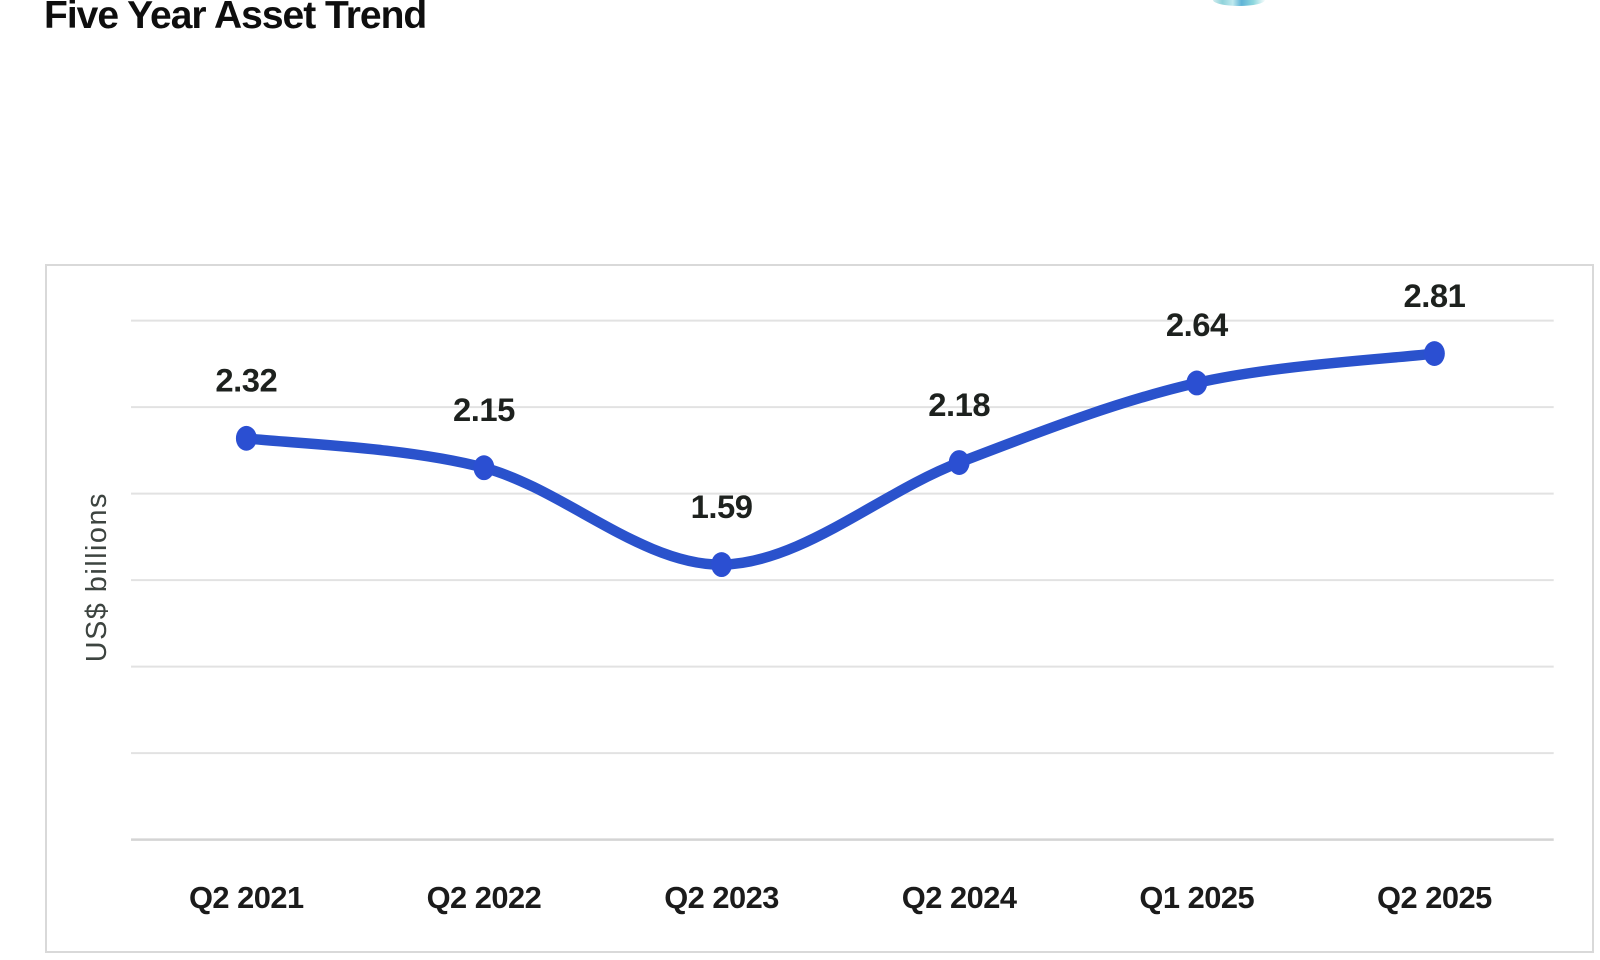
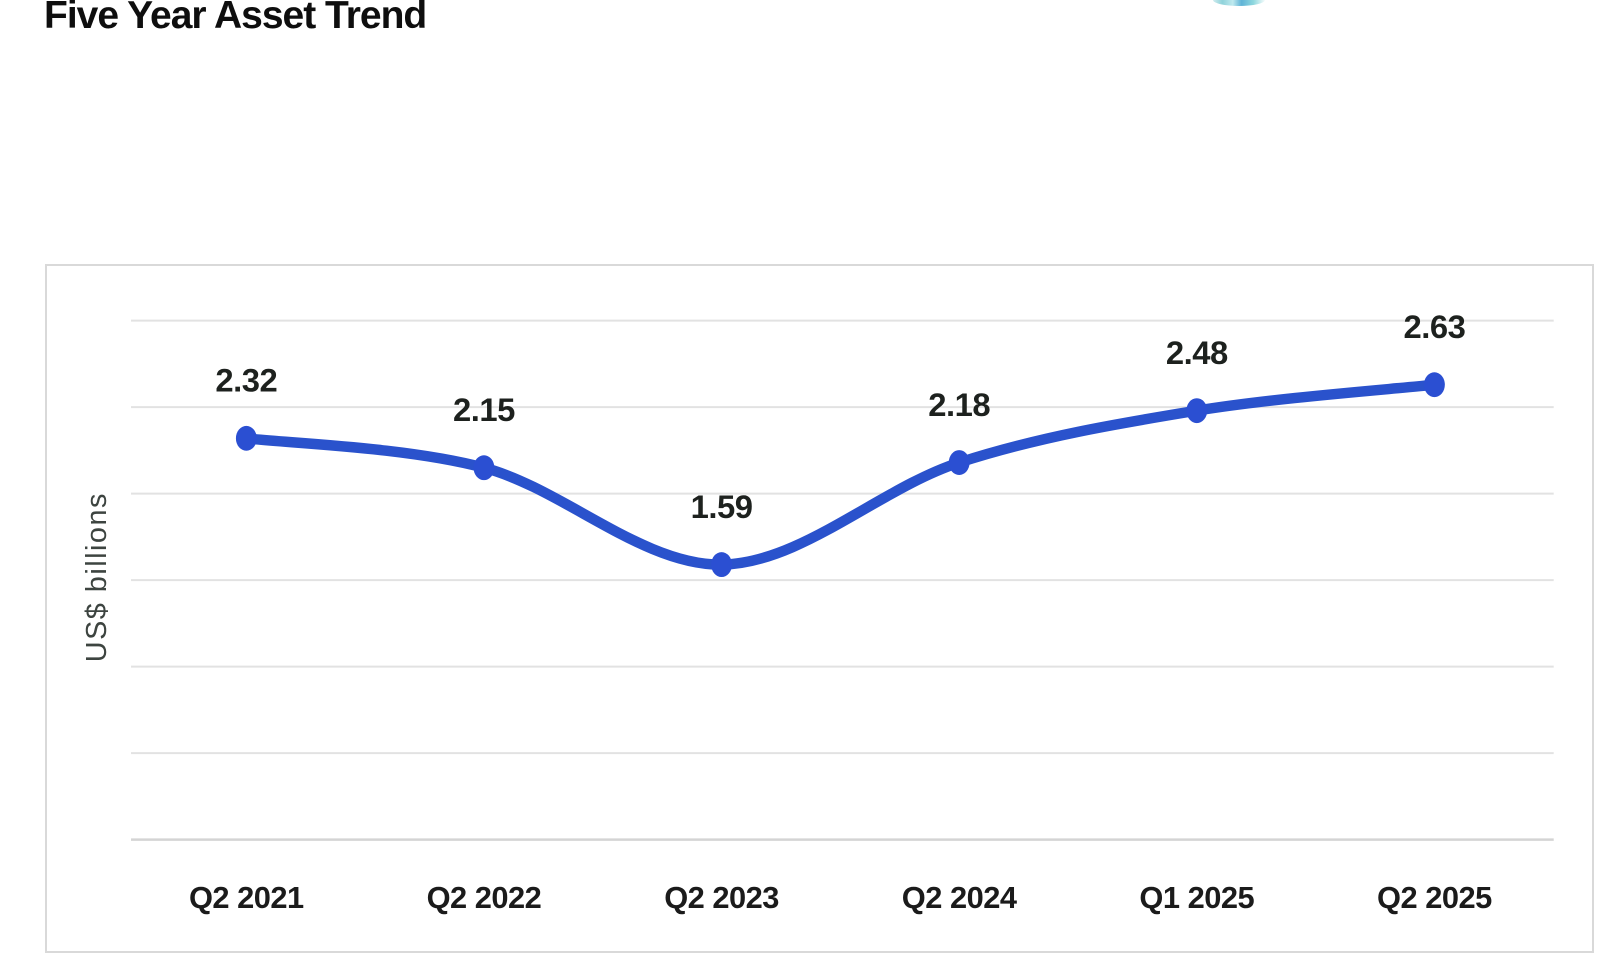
Q1 2025: 2.64 -> 2.48
Q2 2025: 2.81 -> 2.63
